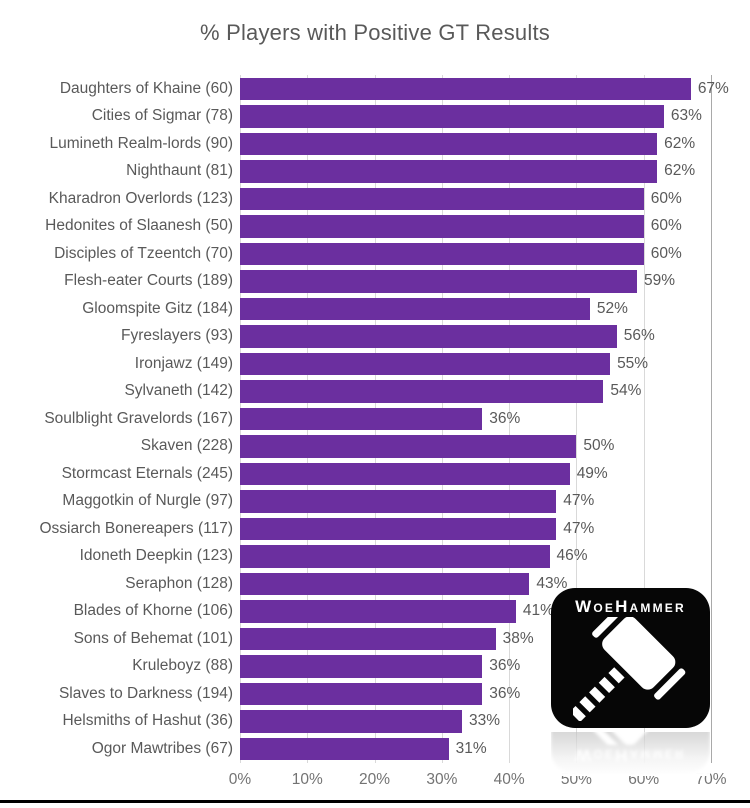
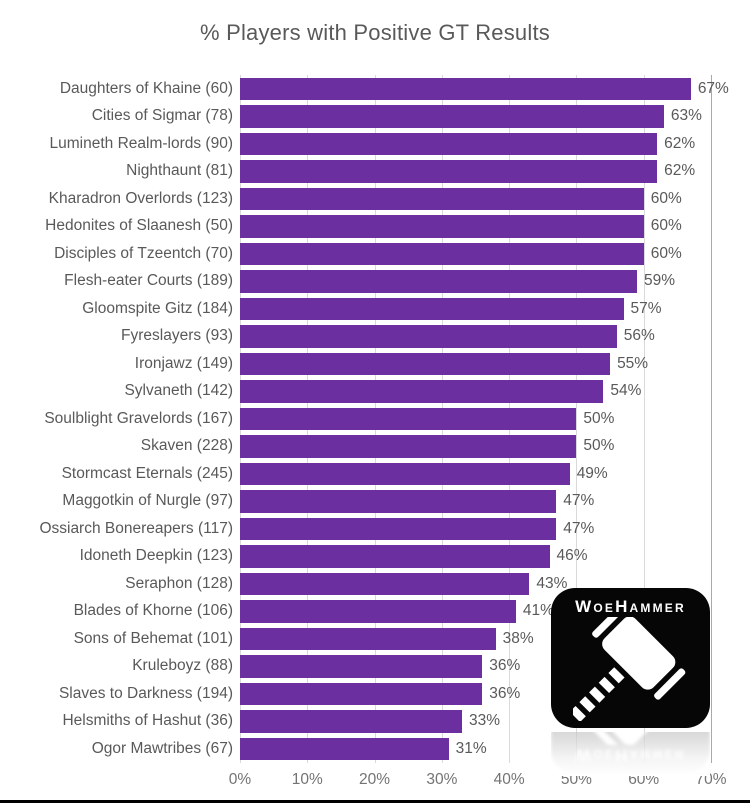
Gloomspite Gitz (184): 52% -> 57%
Soulblight Gravelords (167): 36% -> 50%
